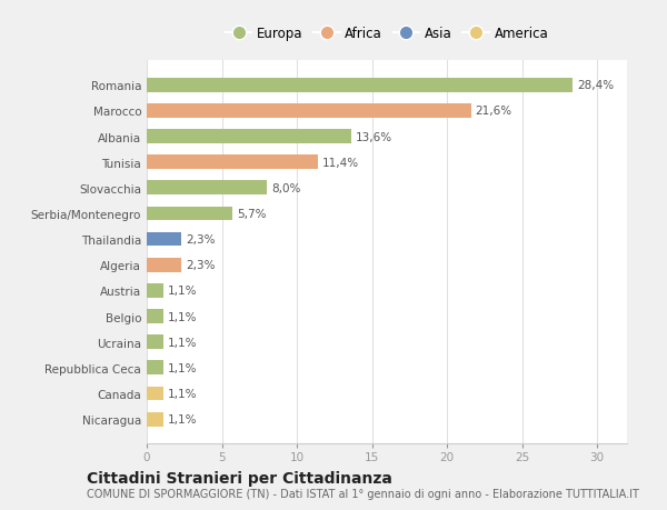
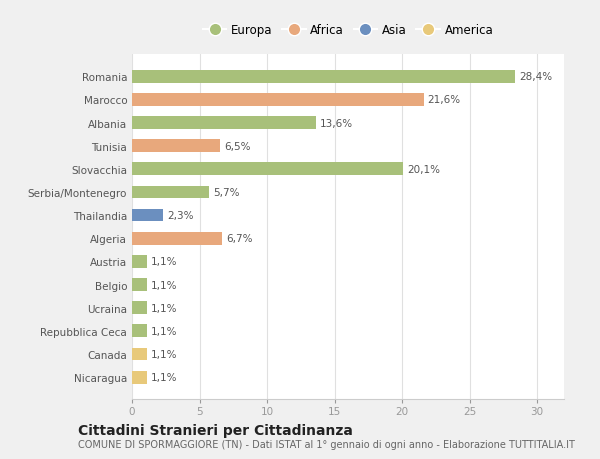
Tunisia: 11,4% -> 6,5%
Slovacchia: 8,0% -> 20,1%
Algeria: 2,3% -> 6,7%
